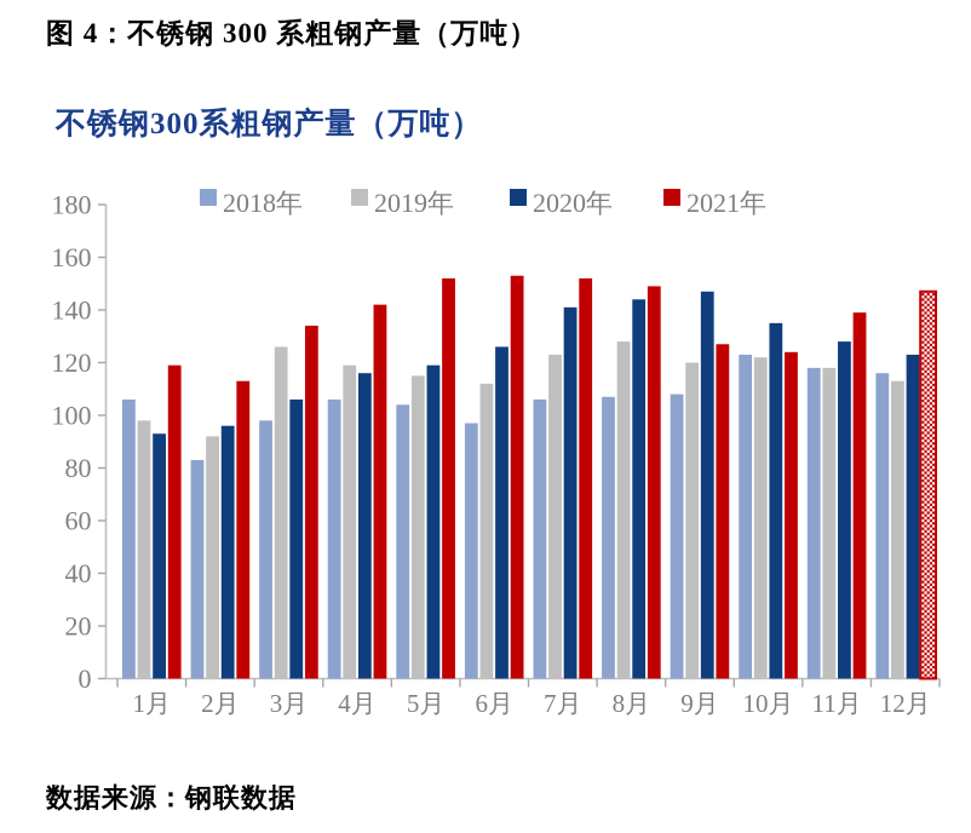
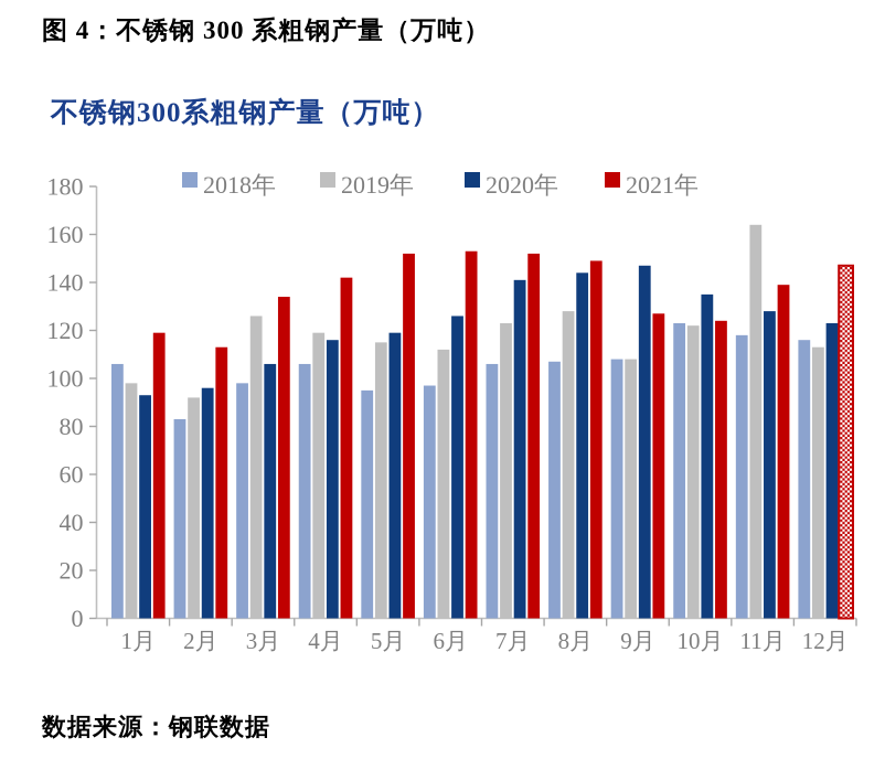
2018年/5月: 104 -> 95
2019年/9月: 120 -> 108
2019年/11月: 118 -> 164
